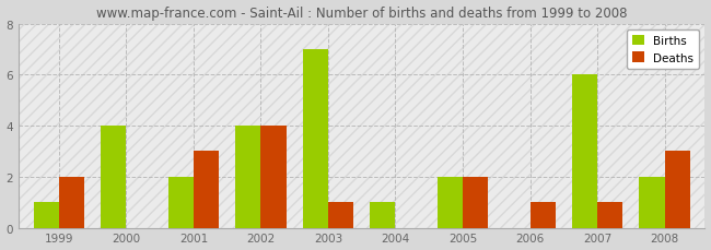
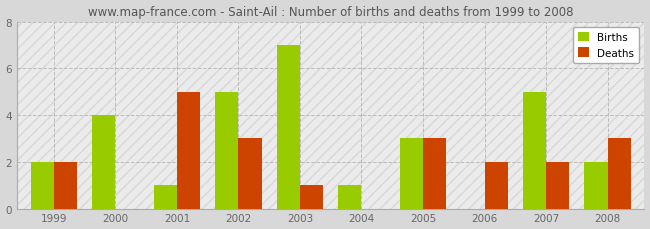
Births/1999: 1 -> 2
Births/2001: 2 -> 1
Deaths/2001: 3 -> 5
Births/2002: 4 -> 5
Deaths/2002: 4 -> 3
Births/2005: 2 -> 3
Deaths/2005: 2 -> 3
Deaths/2006: 1 -> 2
Births/2007: 6 -> 5
Deaths/2007: 1 -> 2
